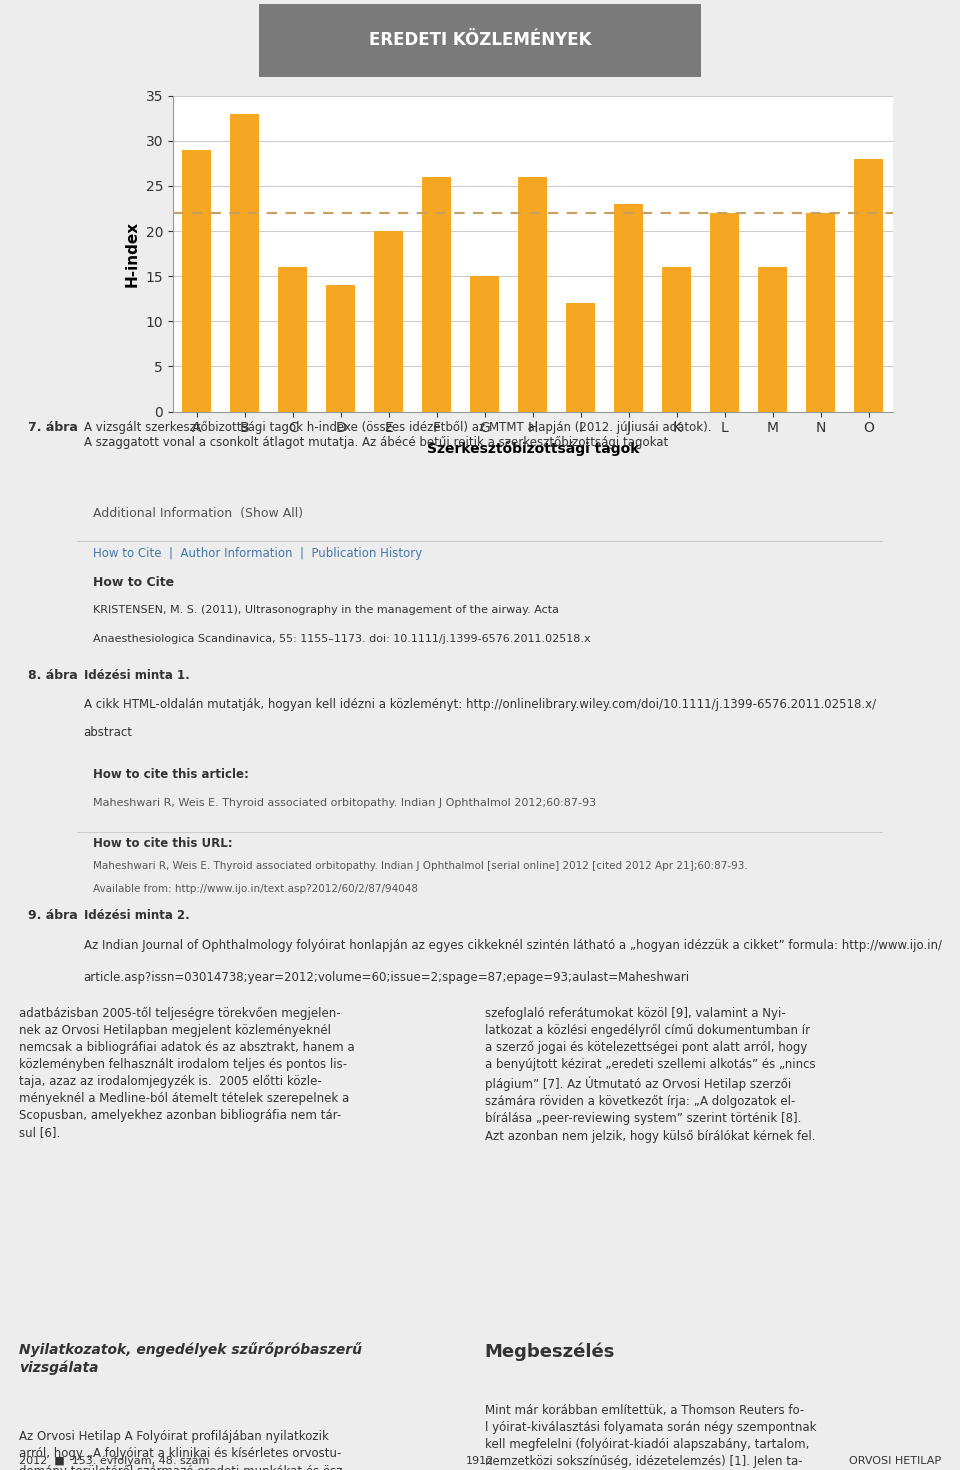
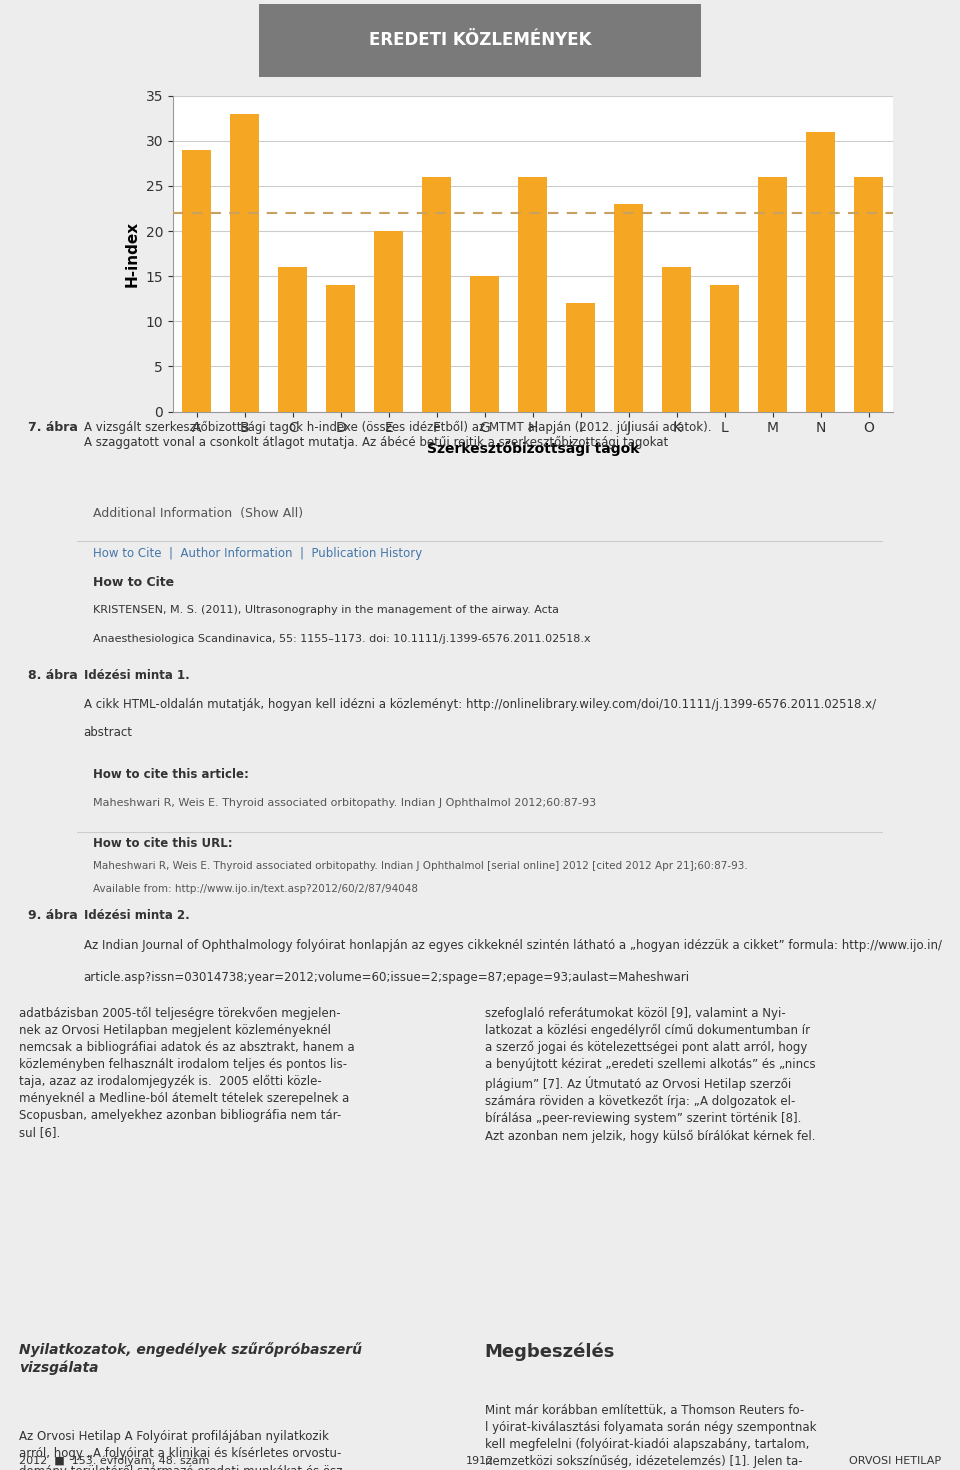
L: 22 -> 14
M: 16 -> 26
N: 22 -> 31
O: 28 -> 26
